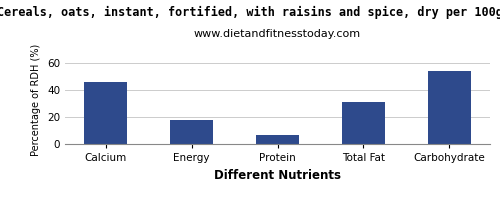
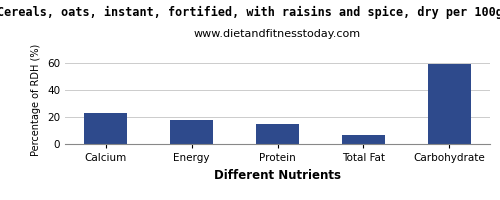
Calcium: 46 -> 23
Protein: 7 -> 15
Total Fat: 31 -> 7
Carbohydrate: 54 -> 59
